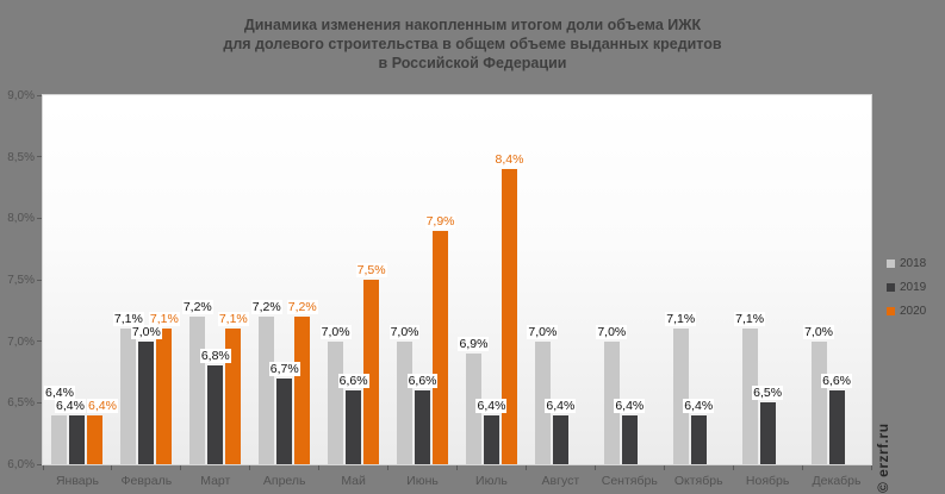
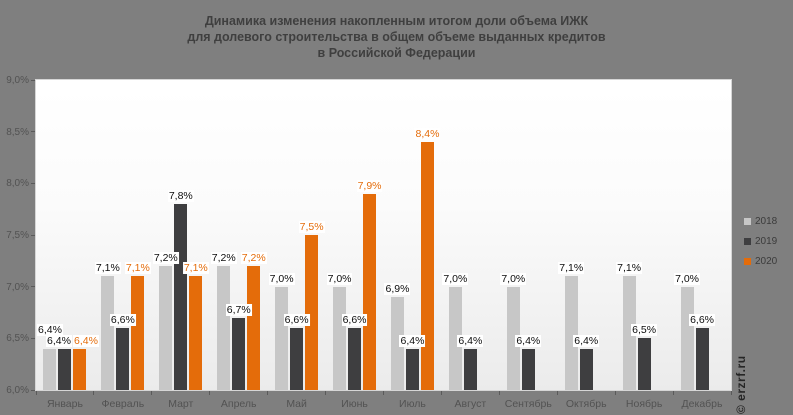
2019/Февраль: 7,0% -> 6,6%
2019/Март: 6,8% -> 7,8%
